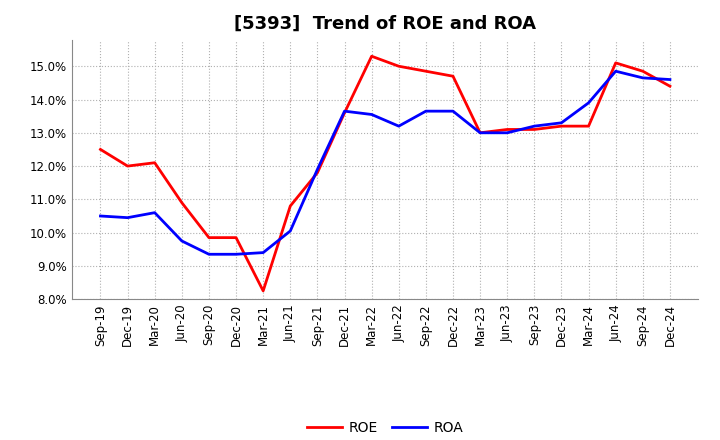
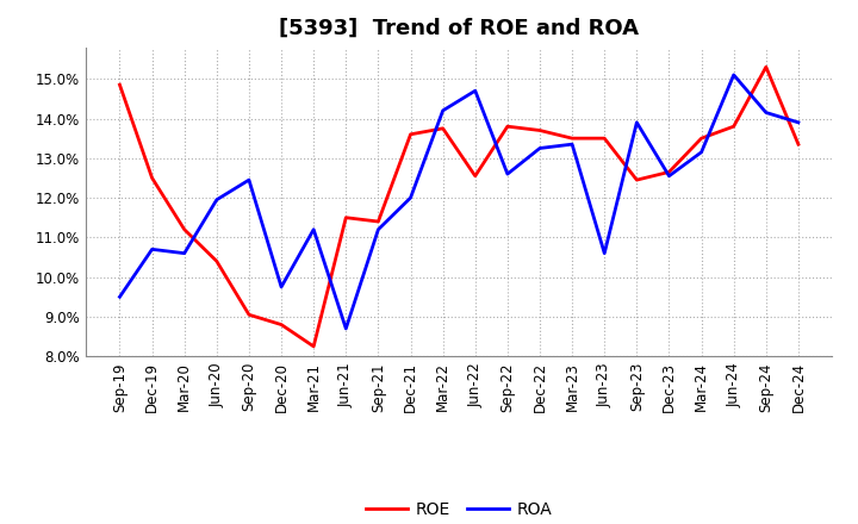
ROE/Sep-19: 12.50% -> 14.85%
ROA/Sep-19: 10.50% -> 9.50%
ROE/Dec-19: 12.00% -> 12.50%
ROA/Dec-19: 10.45% -> 10.70%
ROE/Mar-20: 12.10% -> 11.20%
ROE/Jun-20: 10.90% -> 10.40%
ROA/Jun-20: 9.75% -> 11.95%
ROE/Sep-20: 9.85% -> 9.05%
ROA/Sep-20: 9.35% -> 12.45%
ROE/Dec-20: 9.85% -> 8.80%
ROA/Dec-20: 9.35% -> 9.75%
ROA/Mar-21: 9.40% -> 11.20%
ROE/Jun-21: 10.80% -> 11.50%
ROA/Jun-21: 10.05% -> 8.70%
ROE/Sep-21: 11.80% -> 11.40%
ROA/Sep-21: 11.90% -> 11.20%
ROA/Dec-21: 13.65% -> 12.00%
ROE/Mar-22: 15.30% -> 13.75%
ROA/Mar-22: 13.55% -> 14.20%
ROE/Jun-22: 15.00% -> 12.55%
ROA/Jun-22: 13.20% -> 14.70%
ROE/Sep-22: 14.85% -> 13.80%
ROA/Sep-22: 13.65% -> 12.60%
ROE/Dec-22: 14.70% -> 13.70%
ROA/Dec-22: 13.65% -> 13.25%
ROE/Mar-23: 13.00% -> 13.50%
ROA/Mar-23: 13.00% -> 13.35%
ROE/Jun-23: 13.10% -> 13.50%
ROA/Jun-23: 13.00% -> 10.60%
ROE/Sep-23: 13.10% -> 12.45%
ROA/Sep-23: 13.20% -> 13.90%
ROE/Dec-23: 13.20% -> 12.65%
ROA/Dec-23: 13.30% -> 12.55%
ROE/Mar-24: 13.20% -> 13.50%
ROA/Mar-24: 13.90% -> 13.15%
ROE/Jun-24: 15.10% -> 13.80%
ROA/Jun-24: 14.85% -> 15.10%
ROE/Sep-24: 14.85% -> 15.30%
ROA/Sep-24: 14.65% -> 14.15%
ROE/Dec-24: 14.40% -> 13.35%
ROA/Dec-24: 14.60% -> 13.90%
